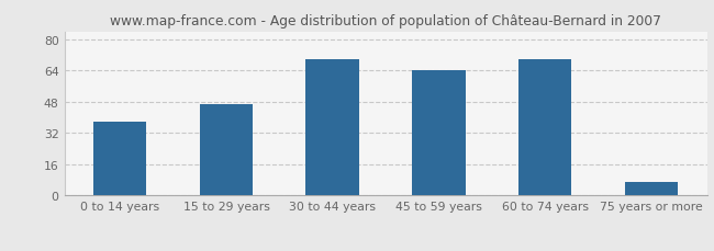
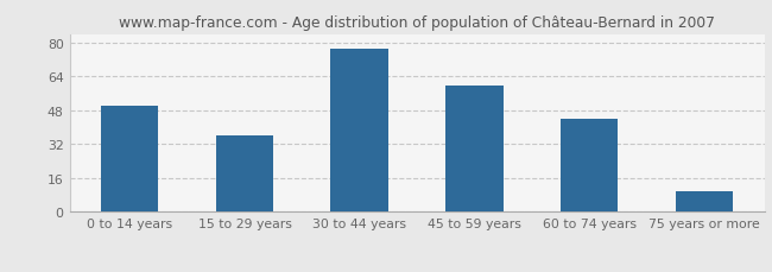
0 to 14 years: 38 -> 50
15 to 29 years: 47 -> 36
30 to 44 years: 70 -> 77
45 to 59 years: 64 -> 60
60 to 74 years: 70 -> 44
75 years or more: 7 -> 10
